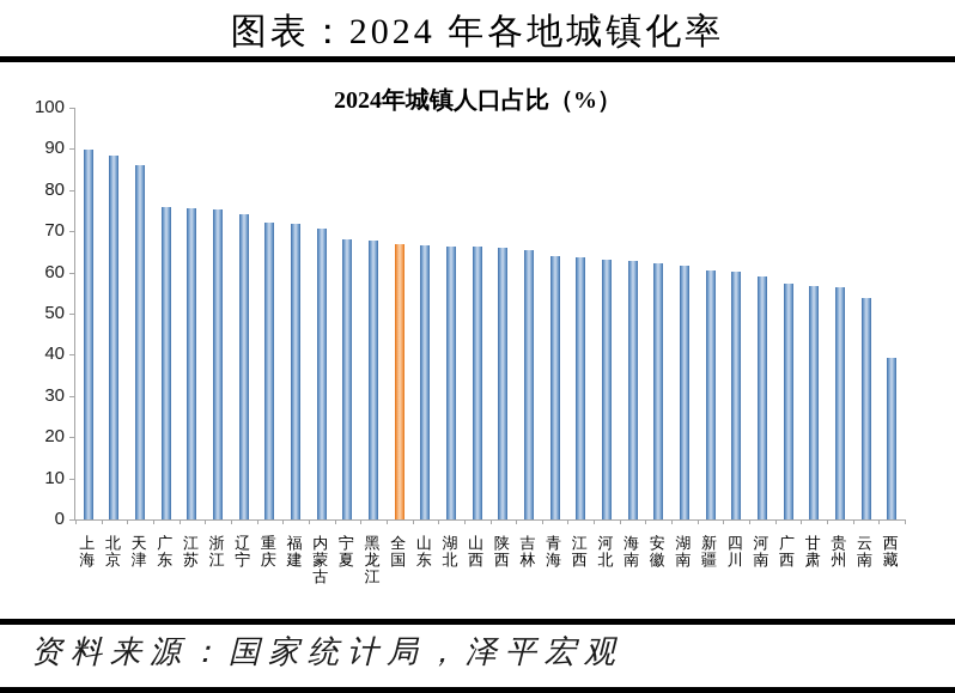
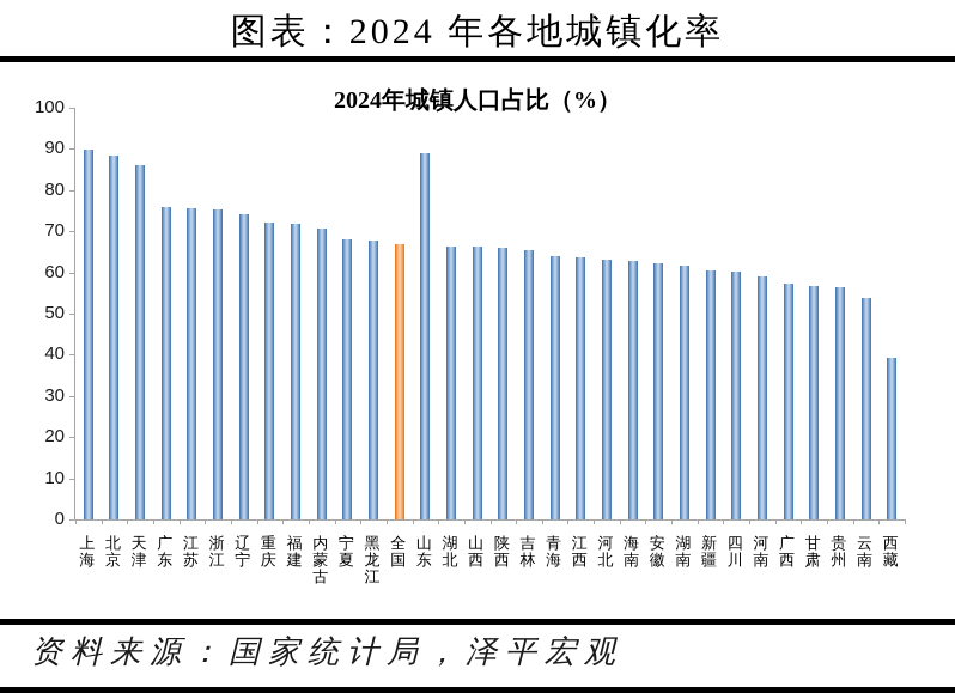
山东: 66 -> 89
